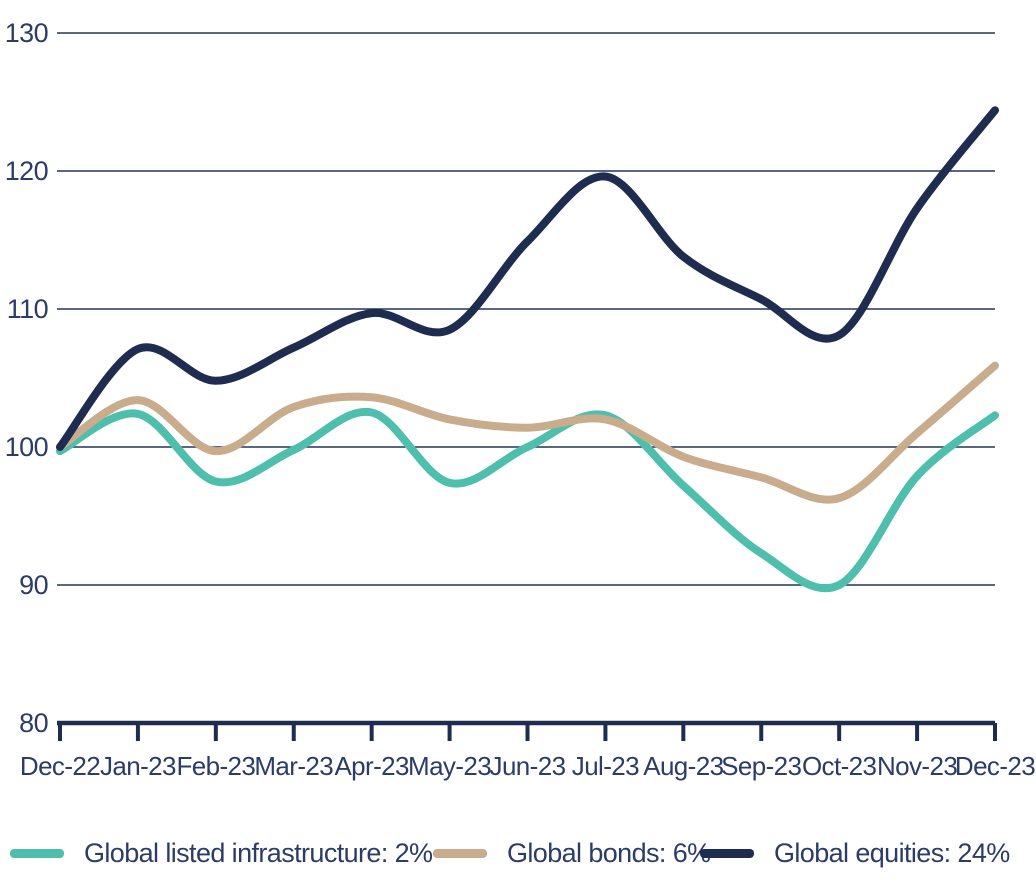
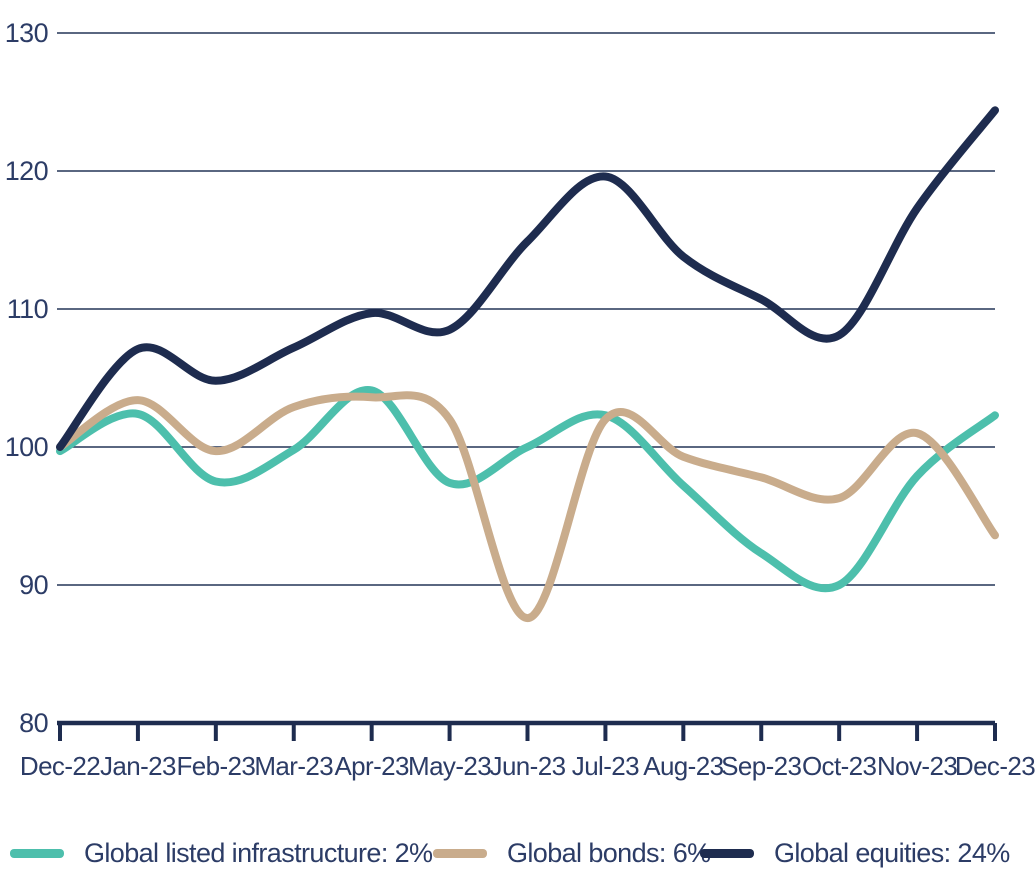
Global listed infrastructure: 2%/Apr-23: 102.5 -> 104.1
Global bonds: 6%/Jun-23: 101.4 -> 87.6
Global bonds: 6%/Dec-23: 105.9 -> 93.6
